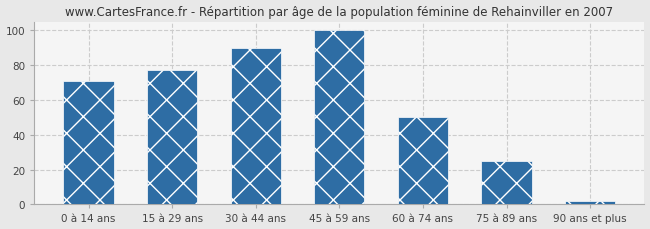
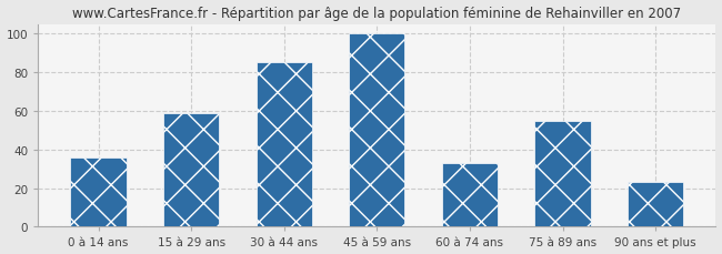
0 à 14 ans: 71 -> 36
15 à 29 ans: 77 -> 59
30 à 44 ans: 90 -> 85
60 à 74 ans: 50 -> 33
75 à 89 ans: 25 -> 55
90 ans et plus: 2 -> 23
